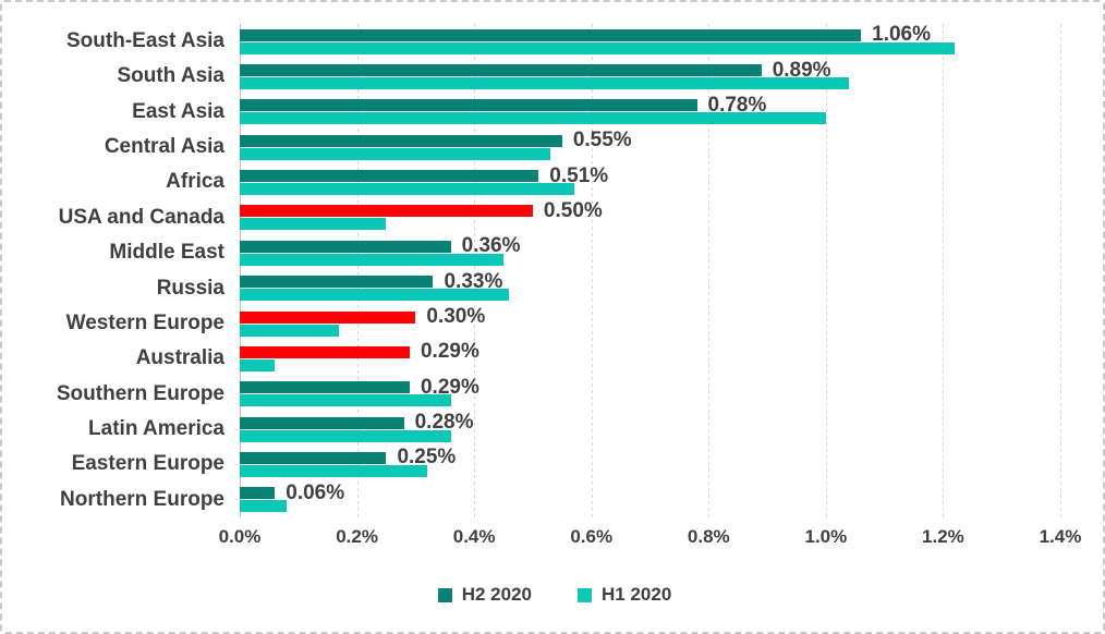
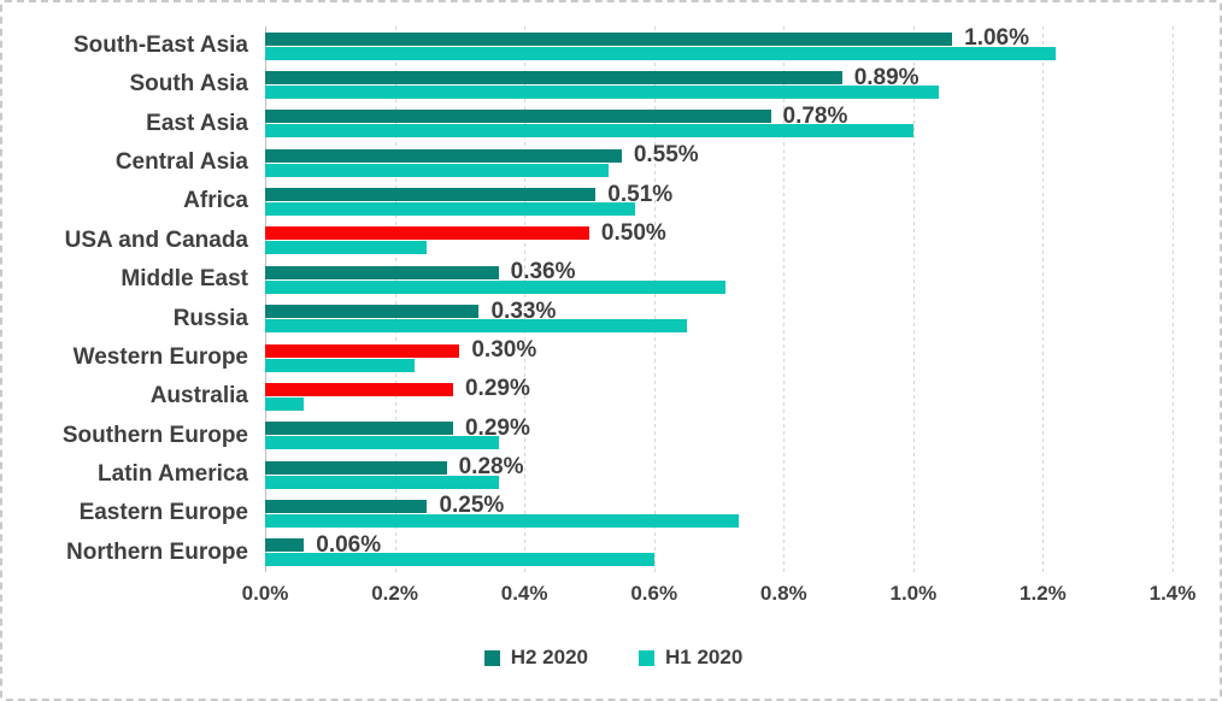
H1 2020/Middle East: 0.45% -> 0.71%
H1 2020/Russia: 0.46% -> 0.65%
H1 2020/Western Europe: 0.17% -> 0.23%
H1 2020/Eastern Europe: 0.32% -> 0.73%
H1 2020/Northern Europe: 0.08% -> 0.60%
